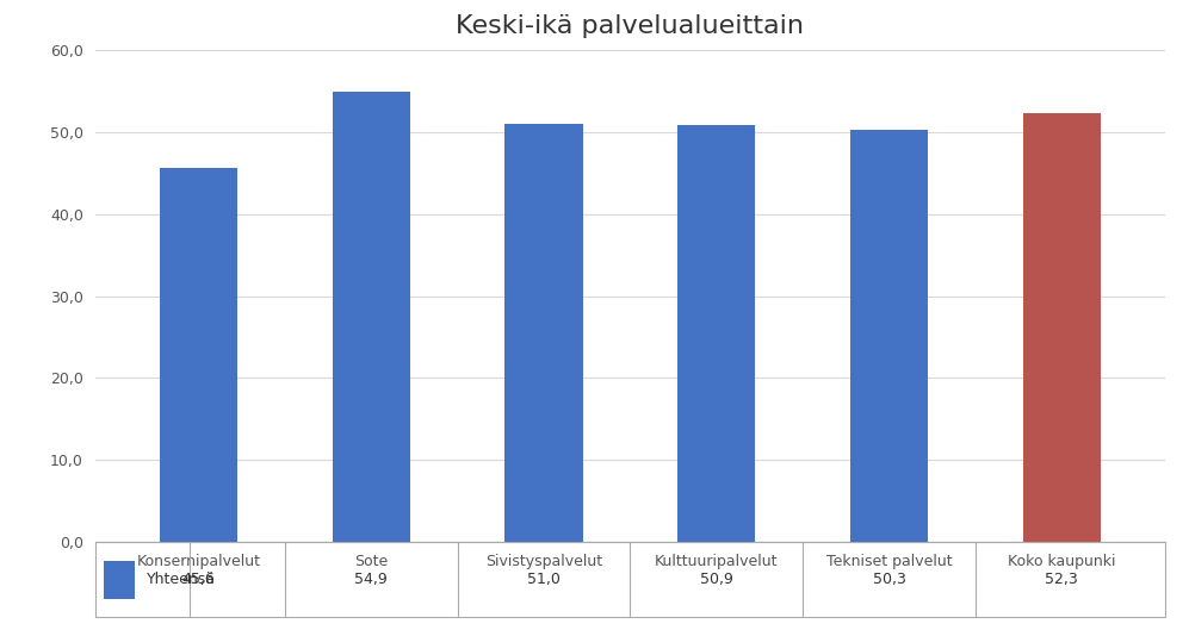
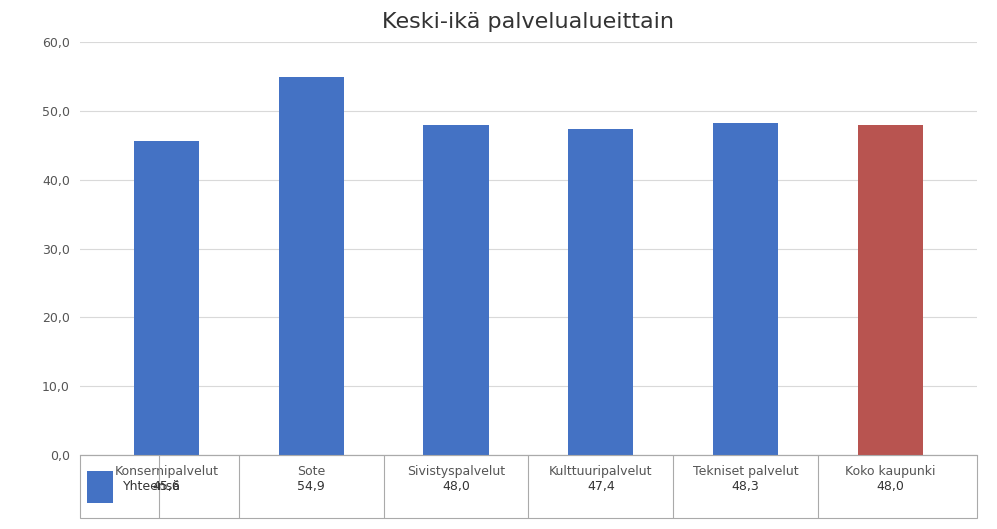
Sivistyspalvelut: 51,0 -> 48,0
Kulttuuripalvelut: 50,9 -> 47,4
Tekniset palvelut: 50,3 -> 48,3
Koko kaupunki: 52,3 -> 48,0
